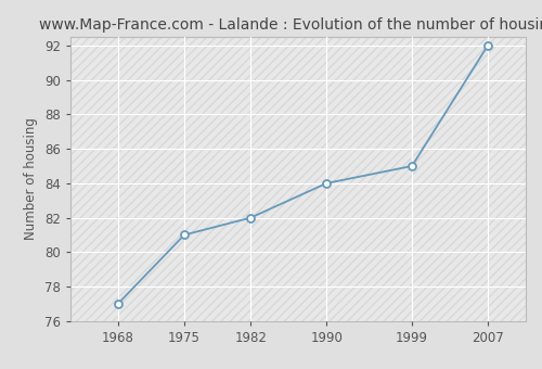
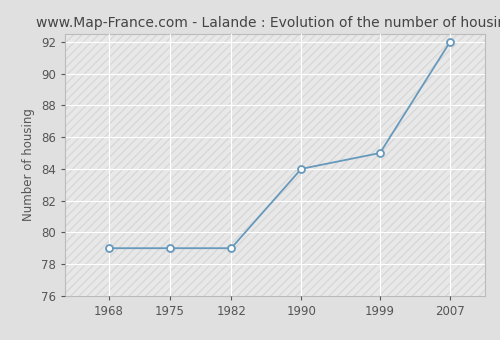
1968: 77 -> 79
1975: 81 -> 79
1982: 82 -> 79
